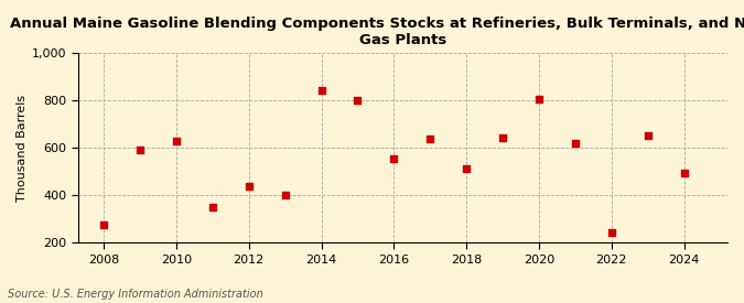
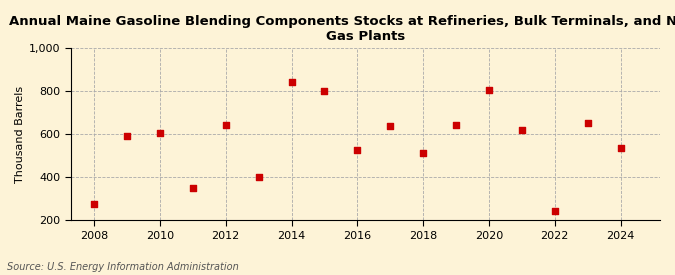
2010: 630 -> 605
2012: 440 -> 645
2016: 555 -> 525
2024: 493 -> 535
